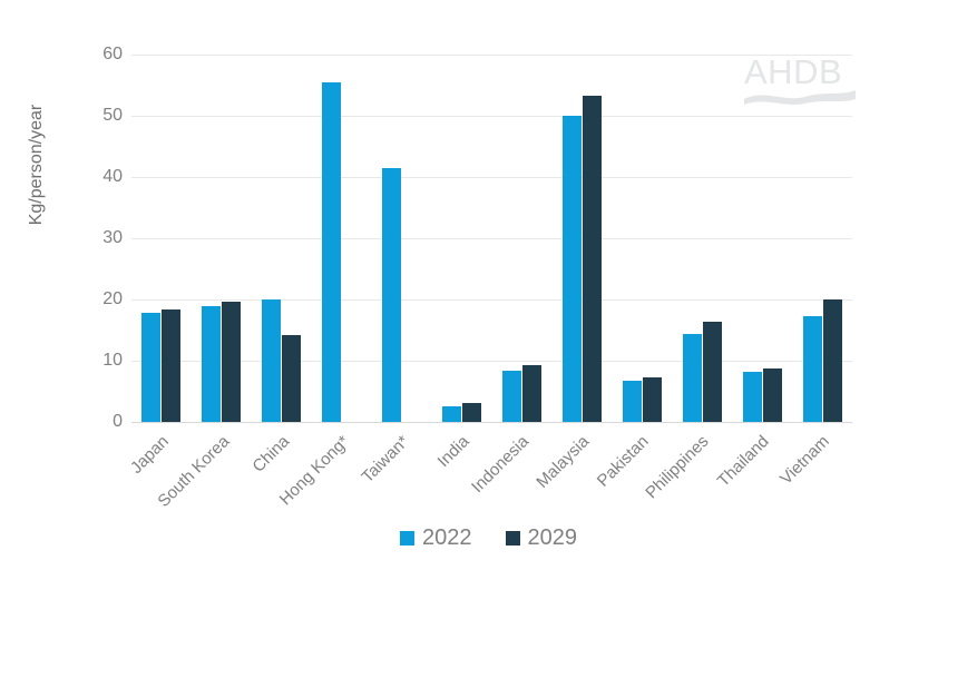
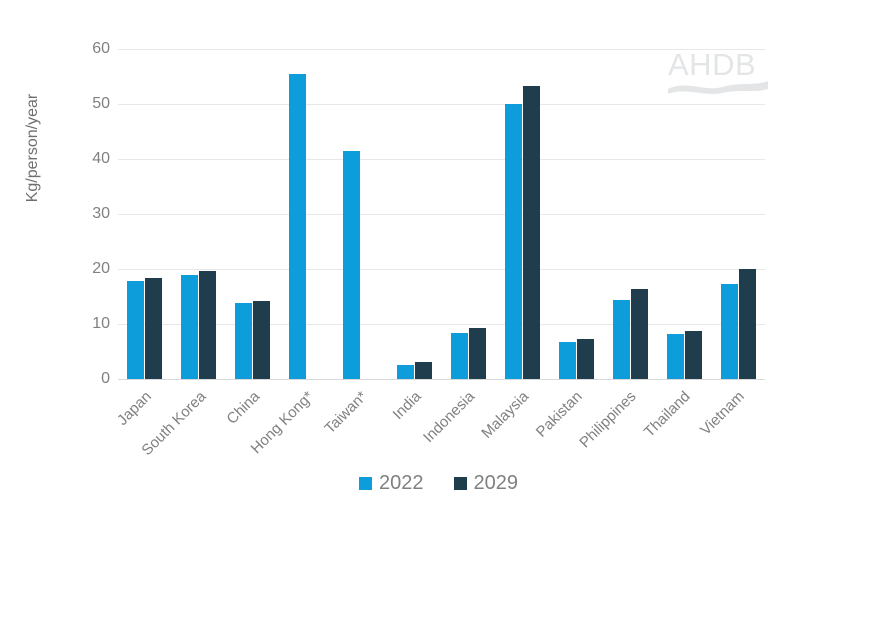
2022/China: 20 -> 14
